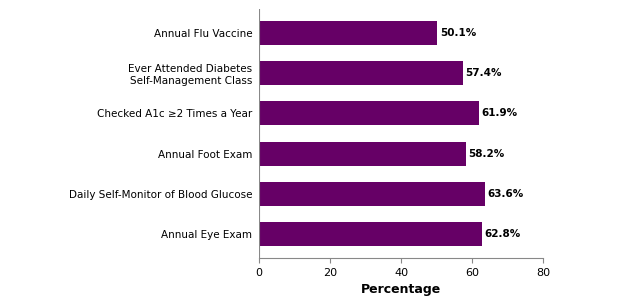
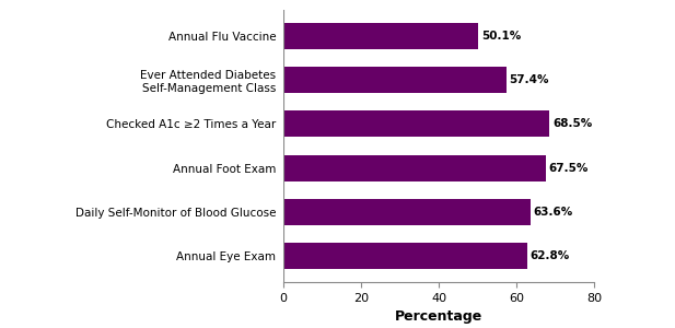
Checked A1c ≥2 Times a Year: 61.9% -> 68.5%
Annual Foot Exam: 58.2% -> 67.5%
